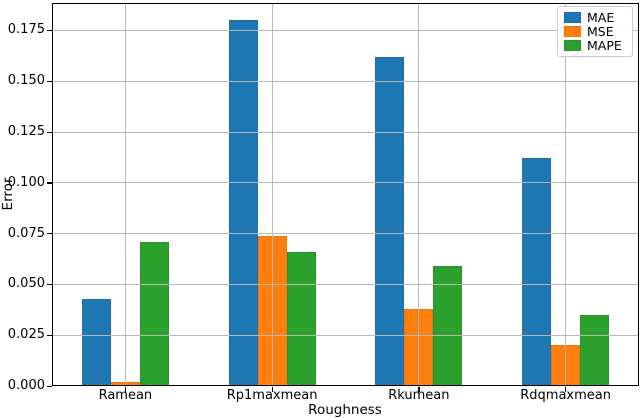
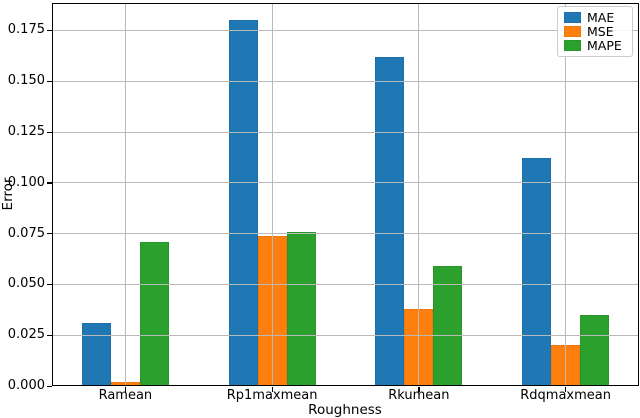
MAE/Ramean: 0.043 -> 0.031
MAPE/Rp1maxmean: 0.066 -> 0.076
